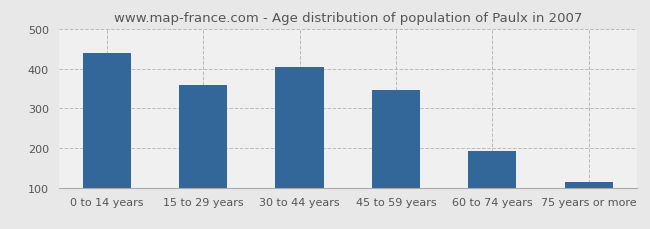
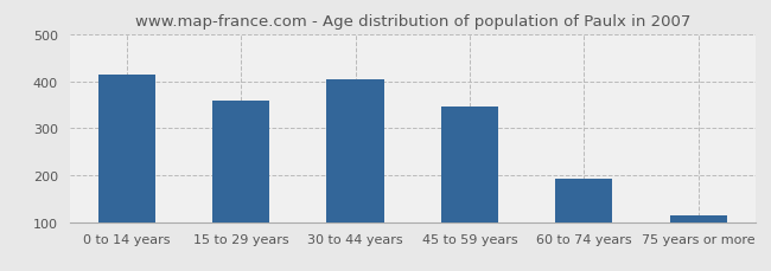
0 to 14 years: 440 -> 415
